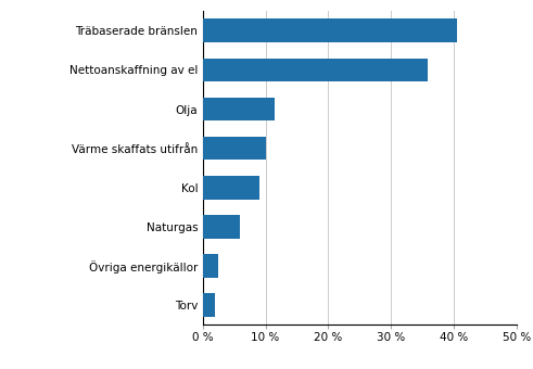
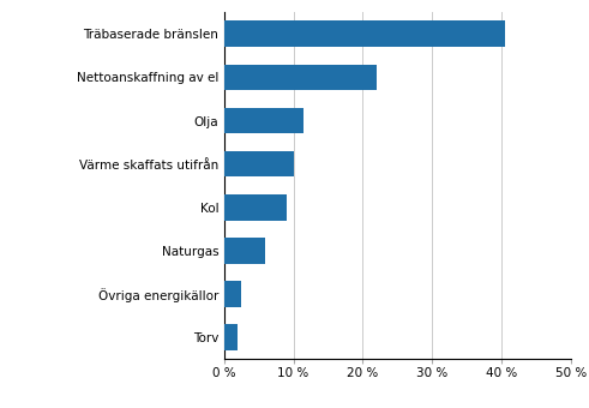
Nettoanskaffning av el: 35.8 % -> 22.0 %
